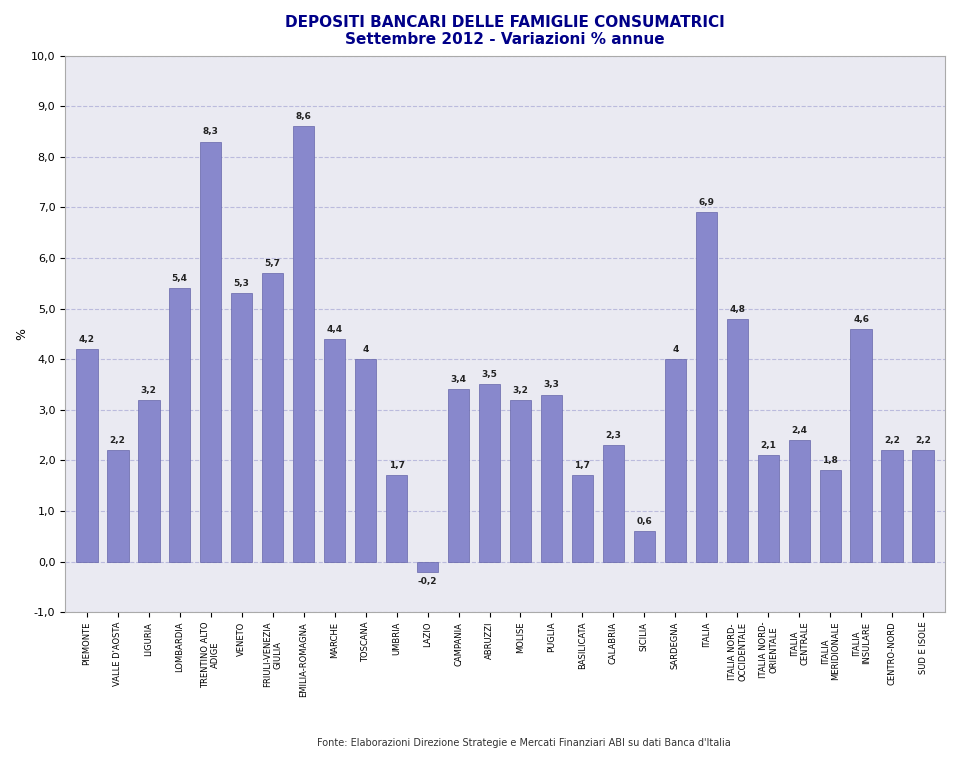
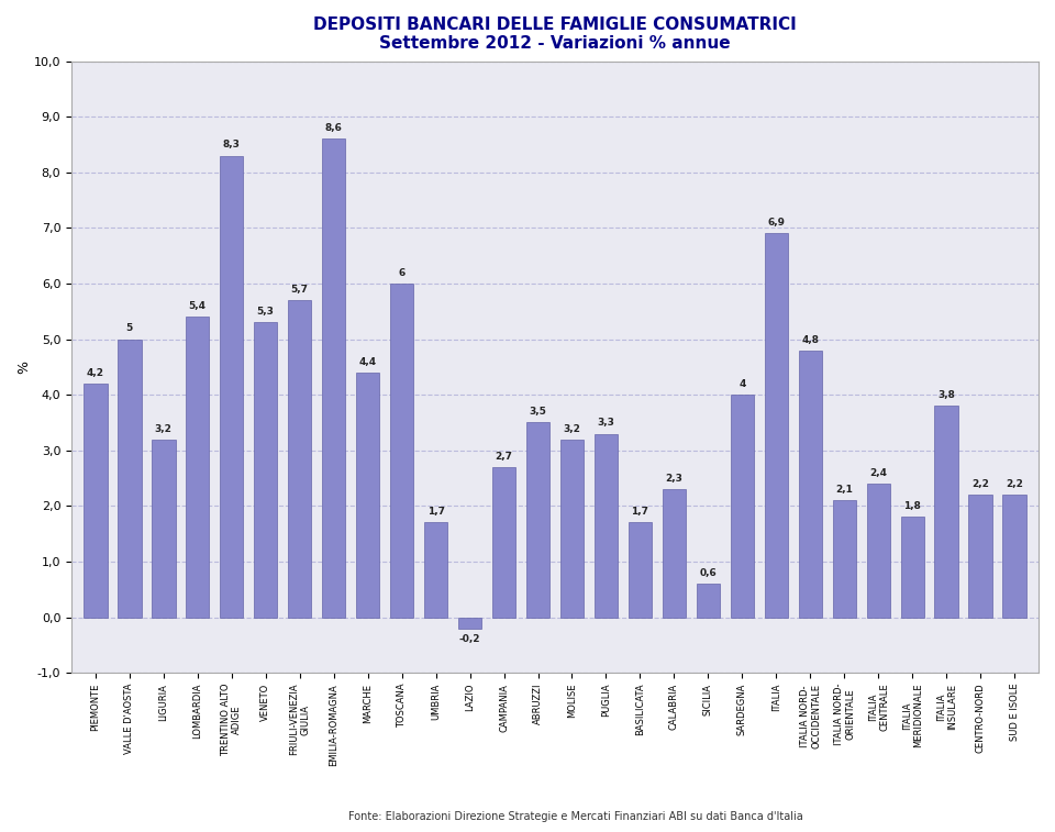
VALLE D'AOSTA: 2,2 -> 5
TOSCANA: 4 -> 6
CAMPANIA: 3,4 -> 2,7
ITALIA INSULARE: 4,6 -> 3,8
